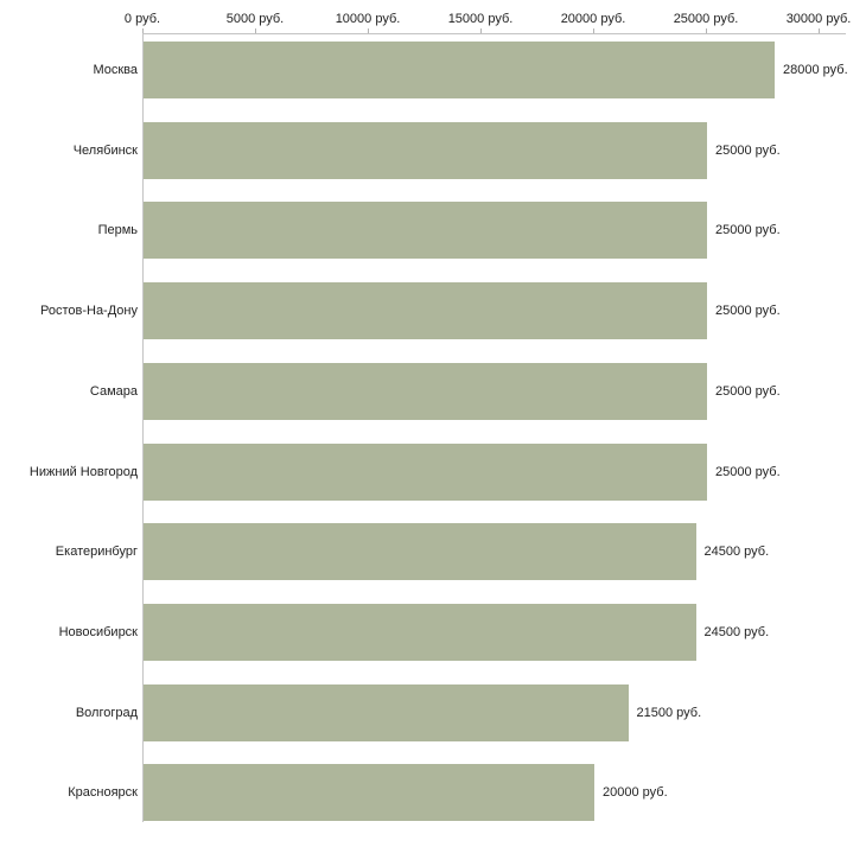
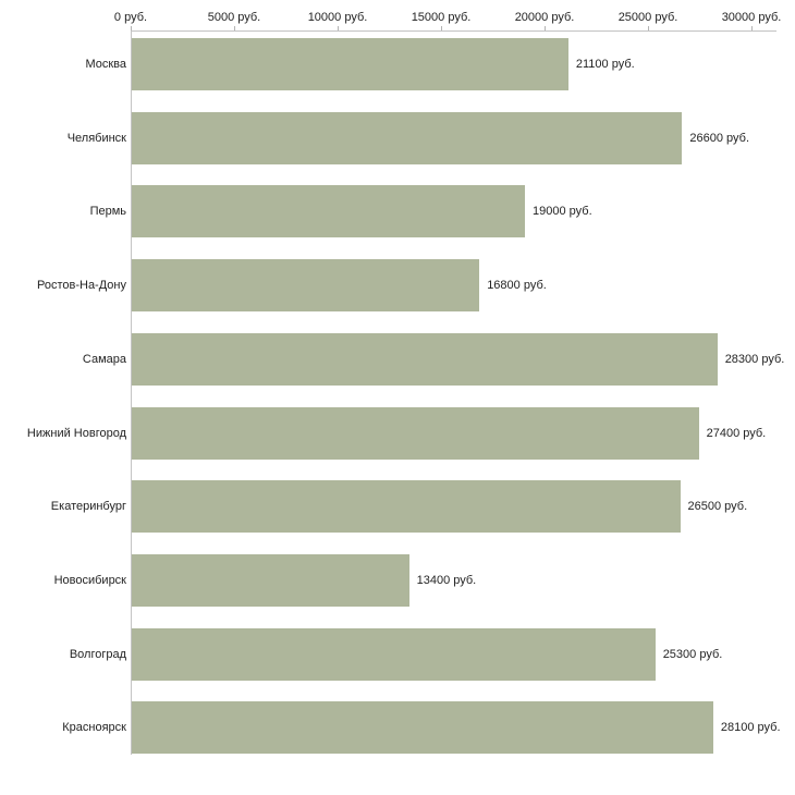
Москва: 28000 -> 21100
Челябинск: 25000 -> 26600
Пермь: 25000 -> 19000
Ростов-На-Дону: 25000 -> 16800
Самара: 25000 -> 28300
Нижний Новгород: 25000 -> 27400
Екатеринбург: 24500 -> 26500
Новосибирск: 24500 -> 13400
Волгоград: 21500 -> 25300
Красноярск: 20000 -> 28100
